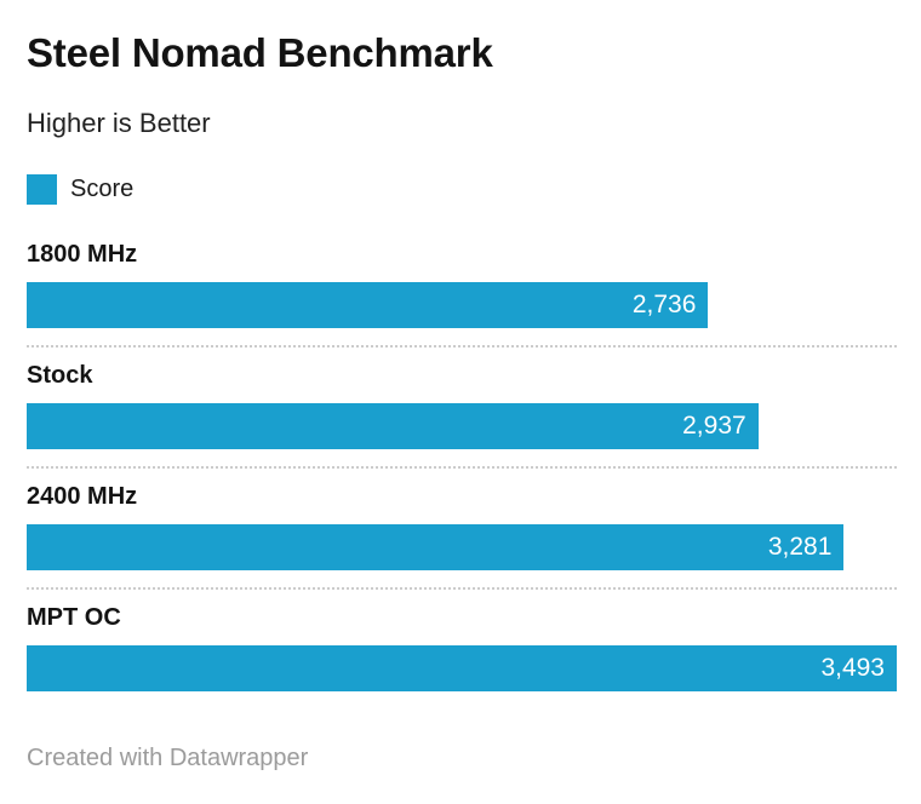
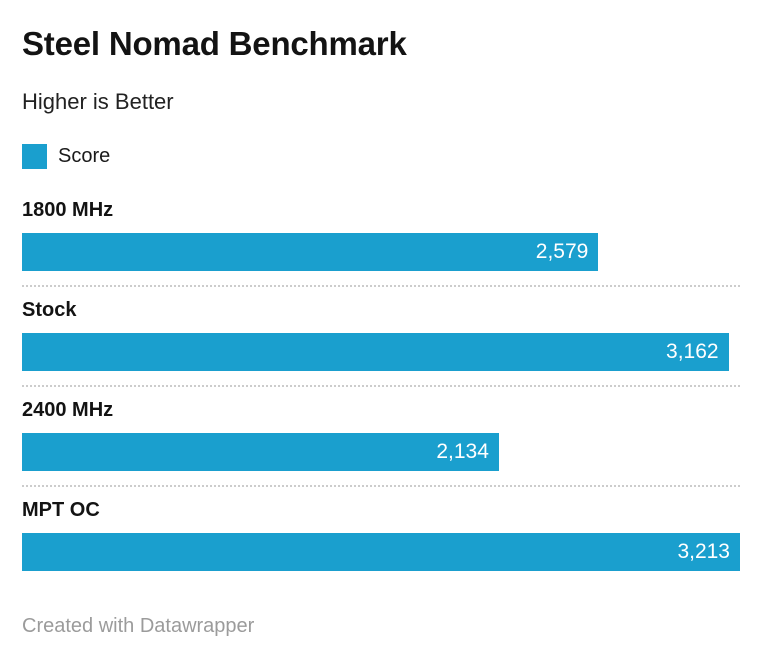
1800 MHz: 2,736 -> 2,579
Stock: 2,937 -> 3,162
2400 MHz: 3,281 -> 2,134
MPT OC: 3,493 -> 3,213
